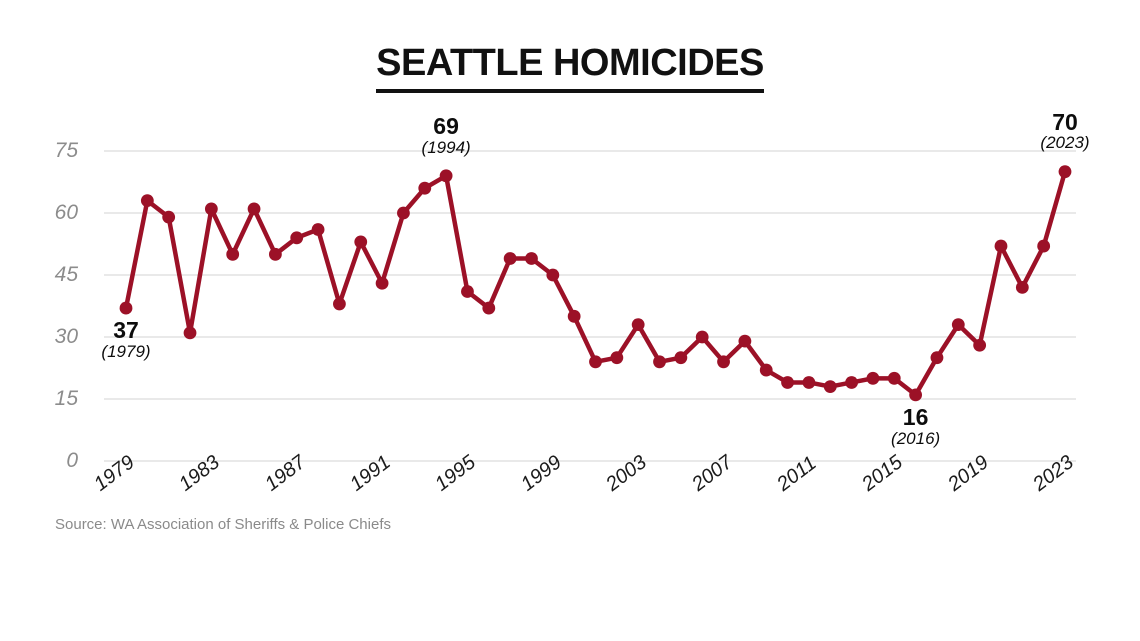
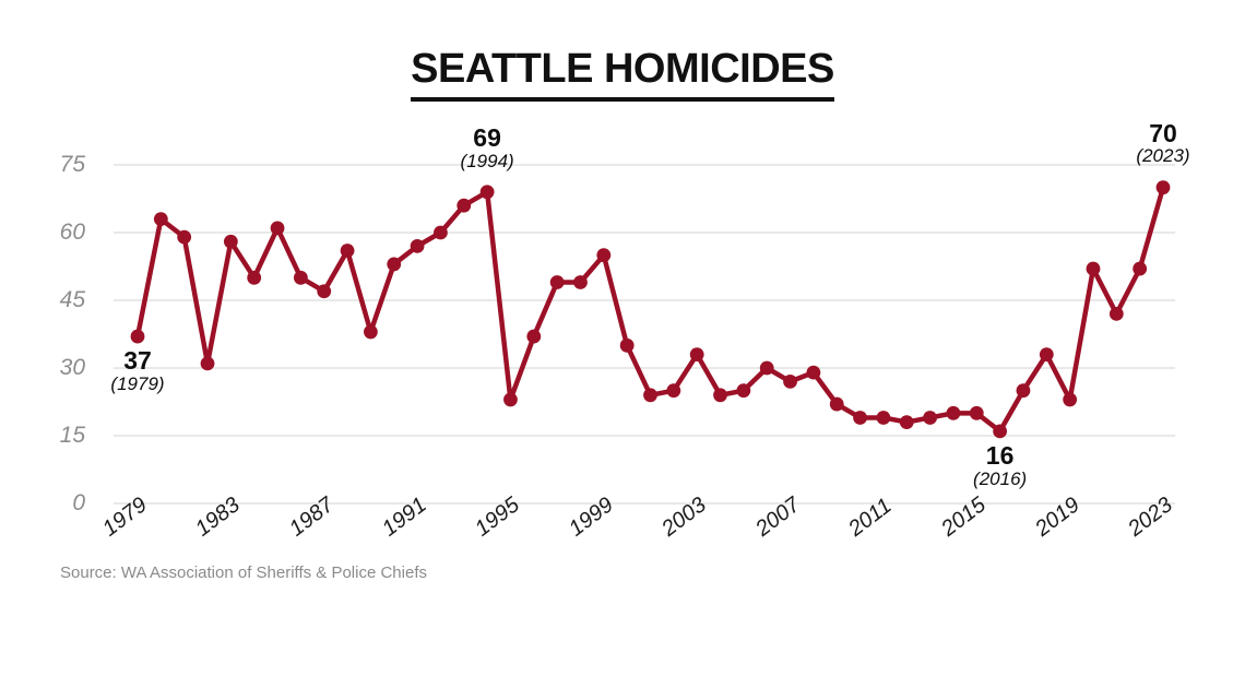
1983: 61 -> 58
1987: 54 -> 47
1991: 43 -> 57
1995: 41 -> 23
1999: 45 -> 55
2007: 24 -> 27
2019: 28 -> 23
